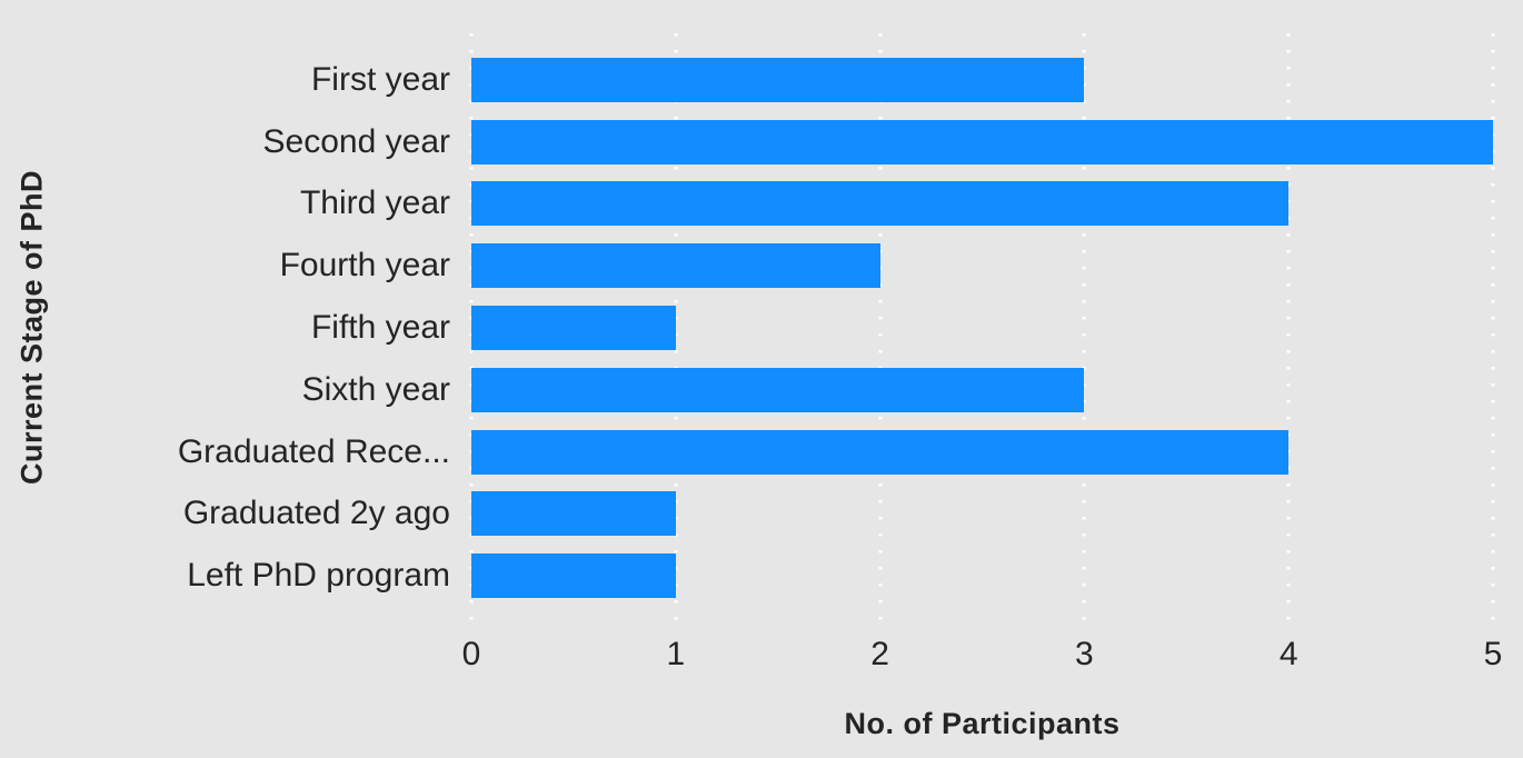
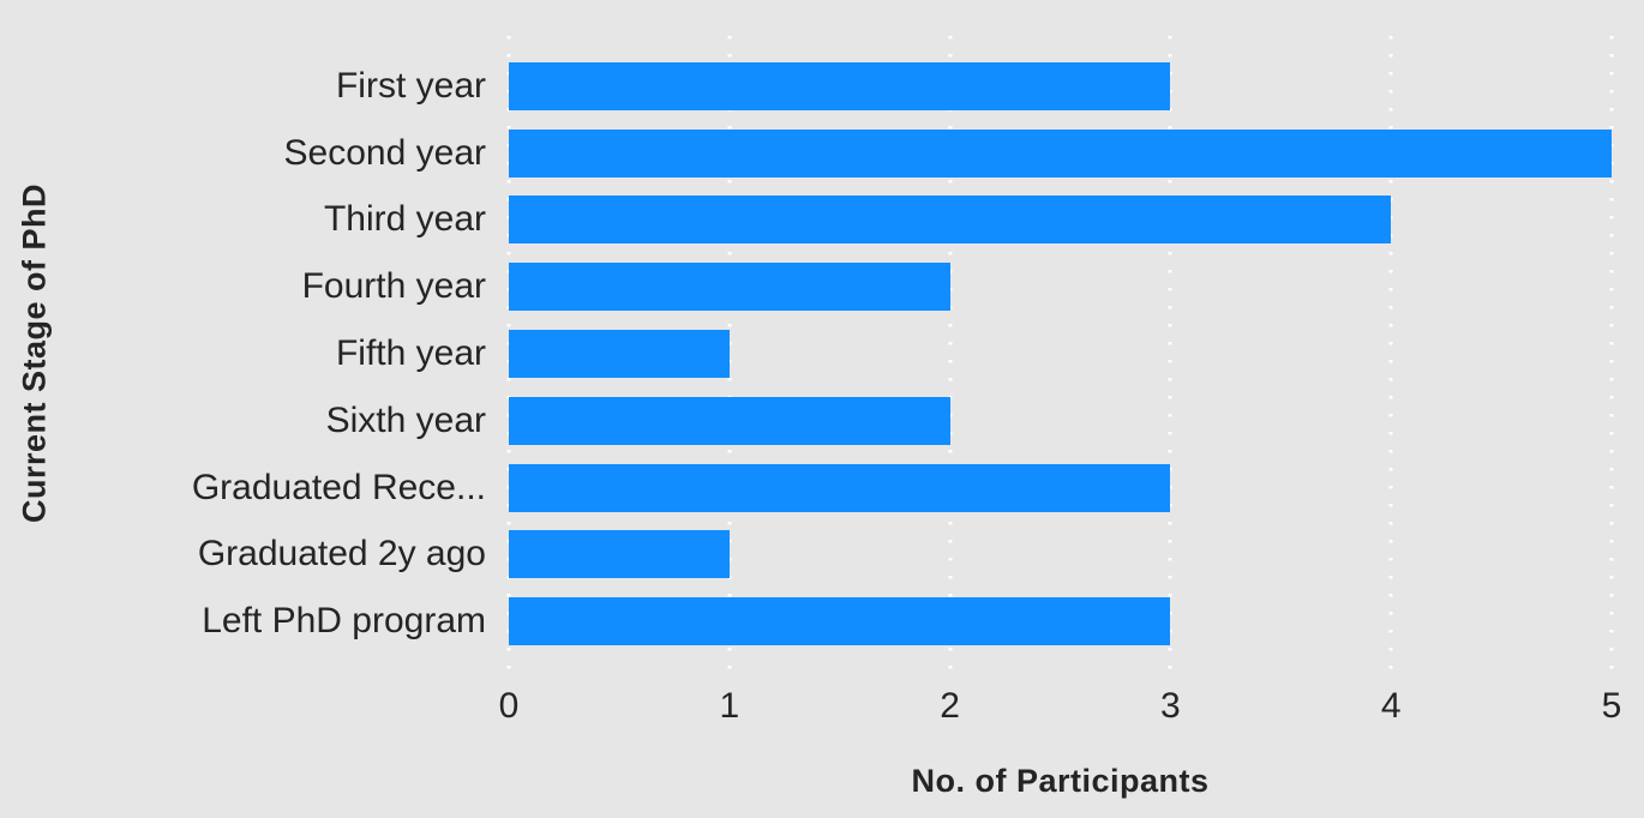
Sixth year: 3 -> 2
Graduated Rece...: 4 -> 3
Left PhD program: 1 -> 3
